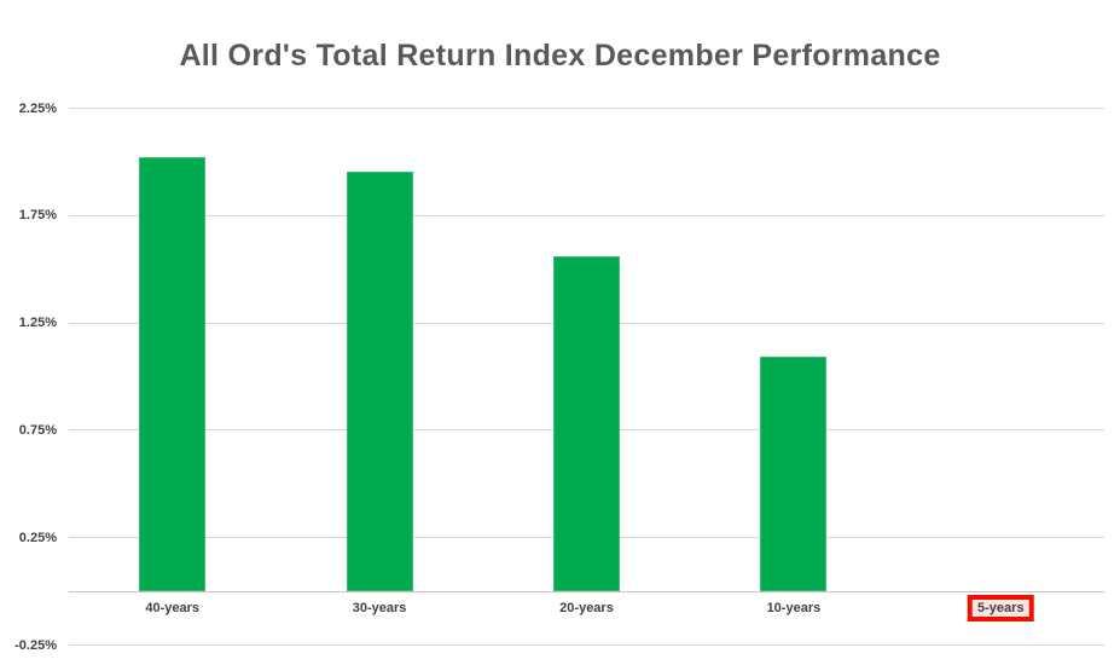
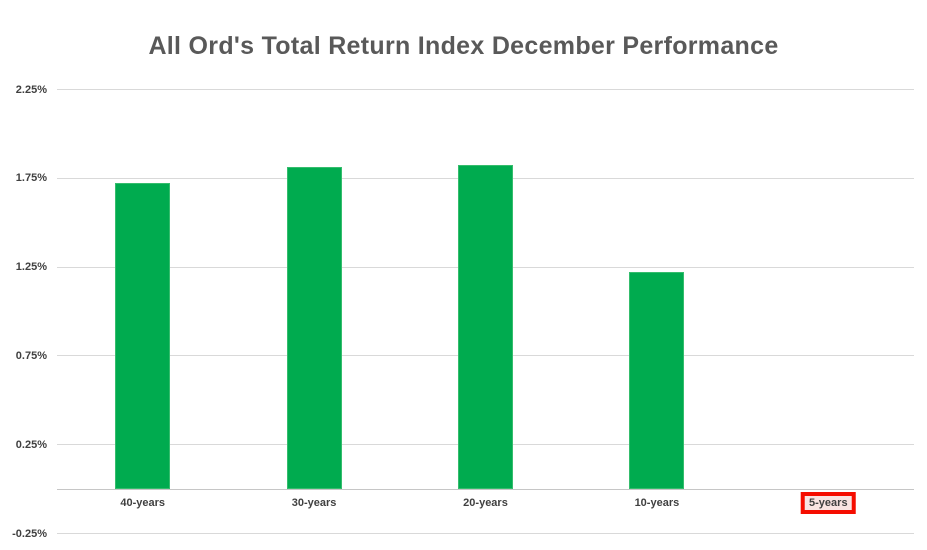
40-years: 2.02% -> 1.72%
30-years: 1.95% -> 1.81%
20-years: 1.56% -> 1.82%
10-years: 1.09% -> 1.22%
